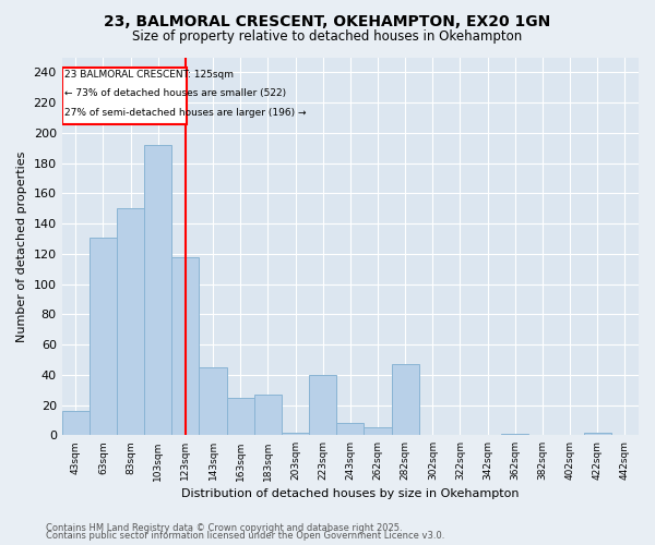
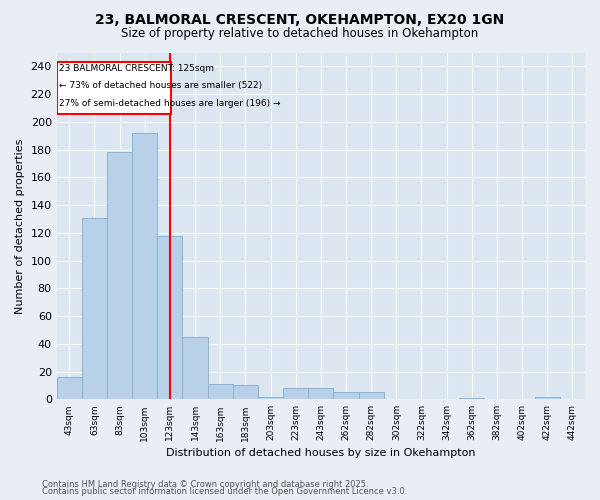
83sqm: 150 -> 178
163sqm: 25 -> 11
183sqm: 27 -> 10
223sqm: 40 -> 8
282sqm: 47 -> 5
